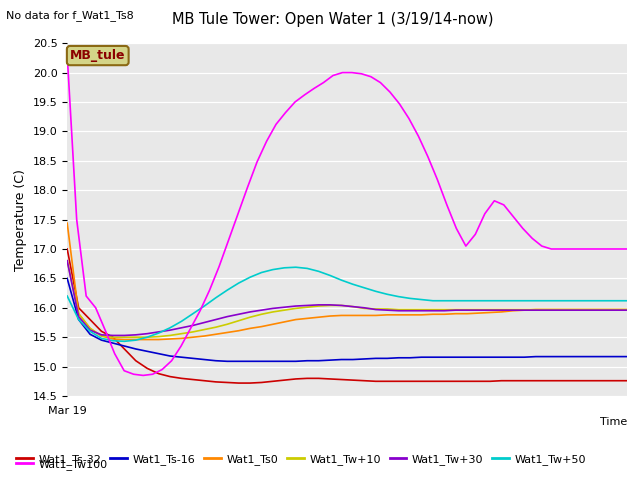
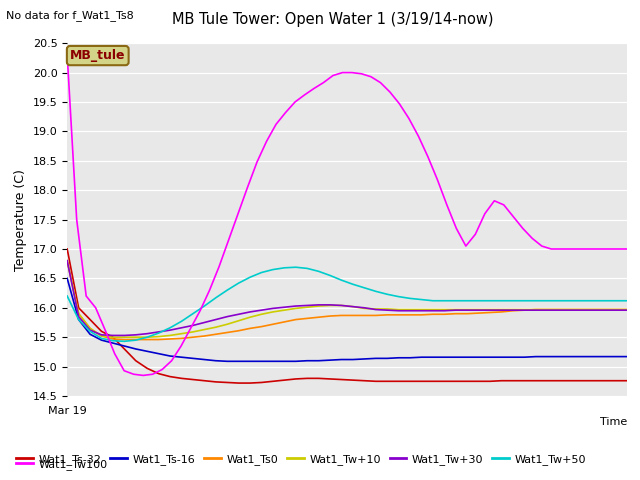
Wat1_Ts0/Mar 19: 17.44 -> 16.80
